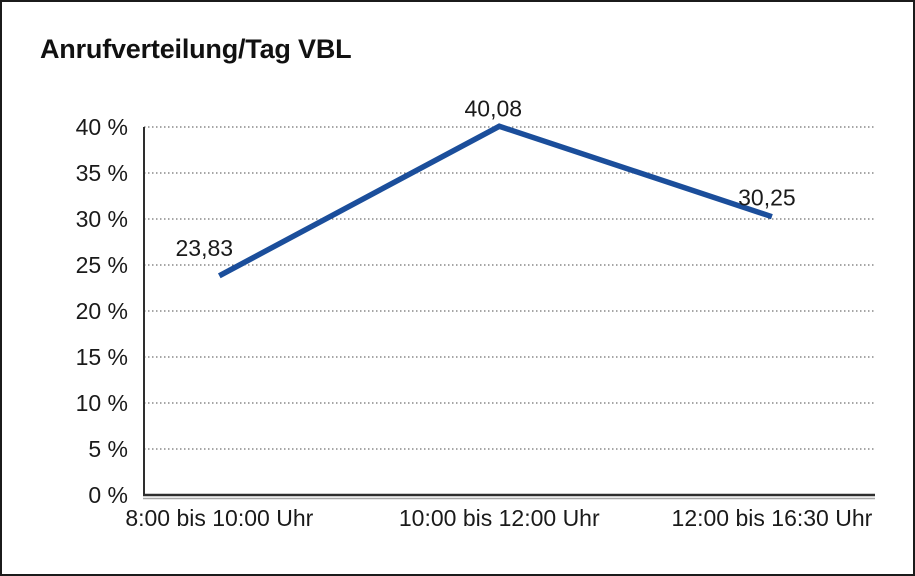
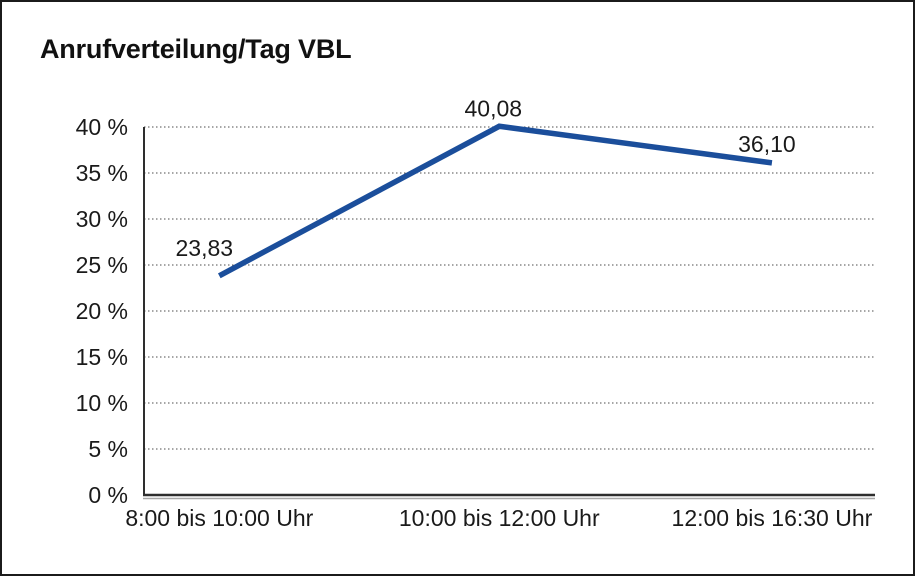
12:00 bis 16:30 Uhr: 30,25 -> 36,10
